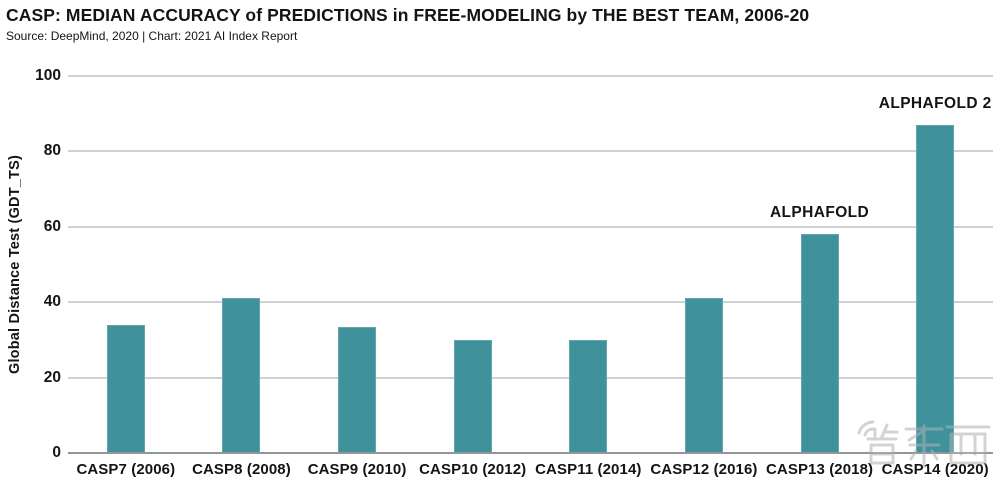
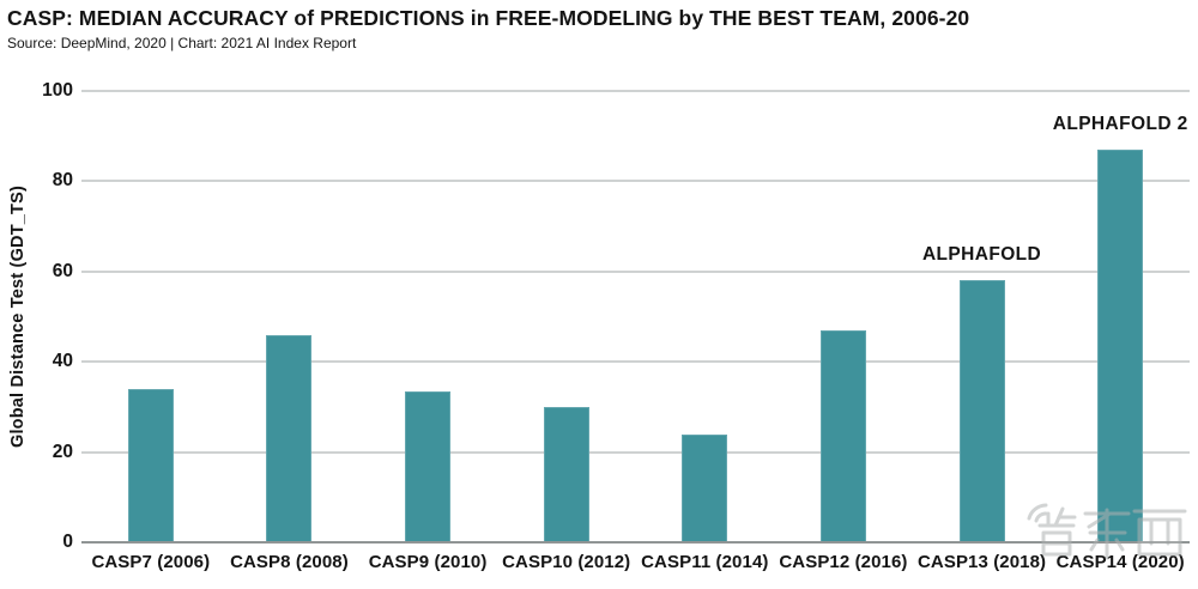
CASP8 (2008): 41 -> 46
CASP11 (2014): 30 -> 24
CASP12 (2016): 41 -> 47
